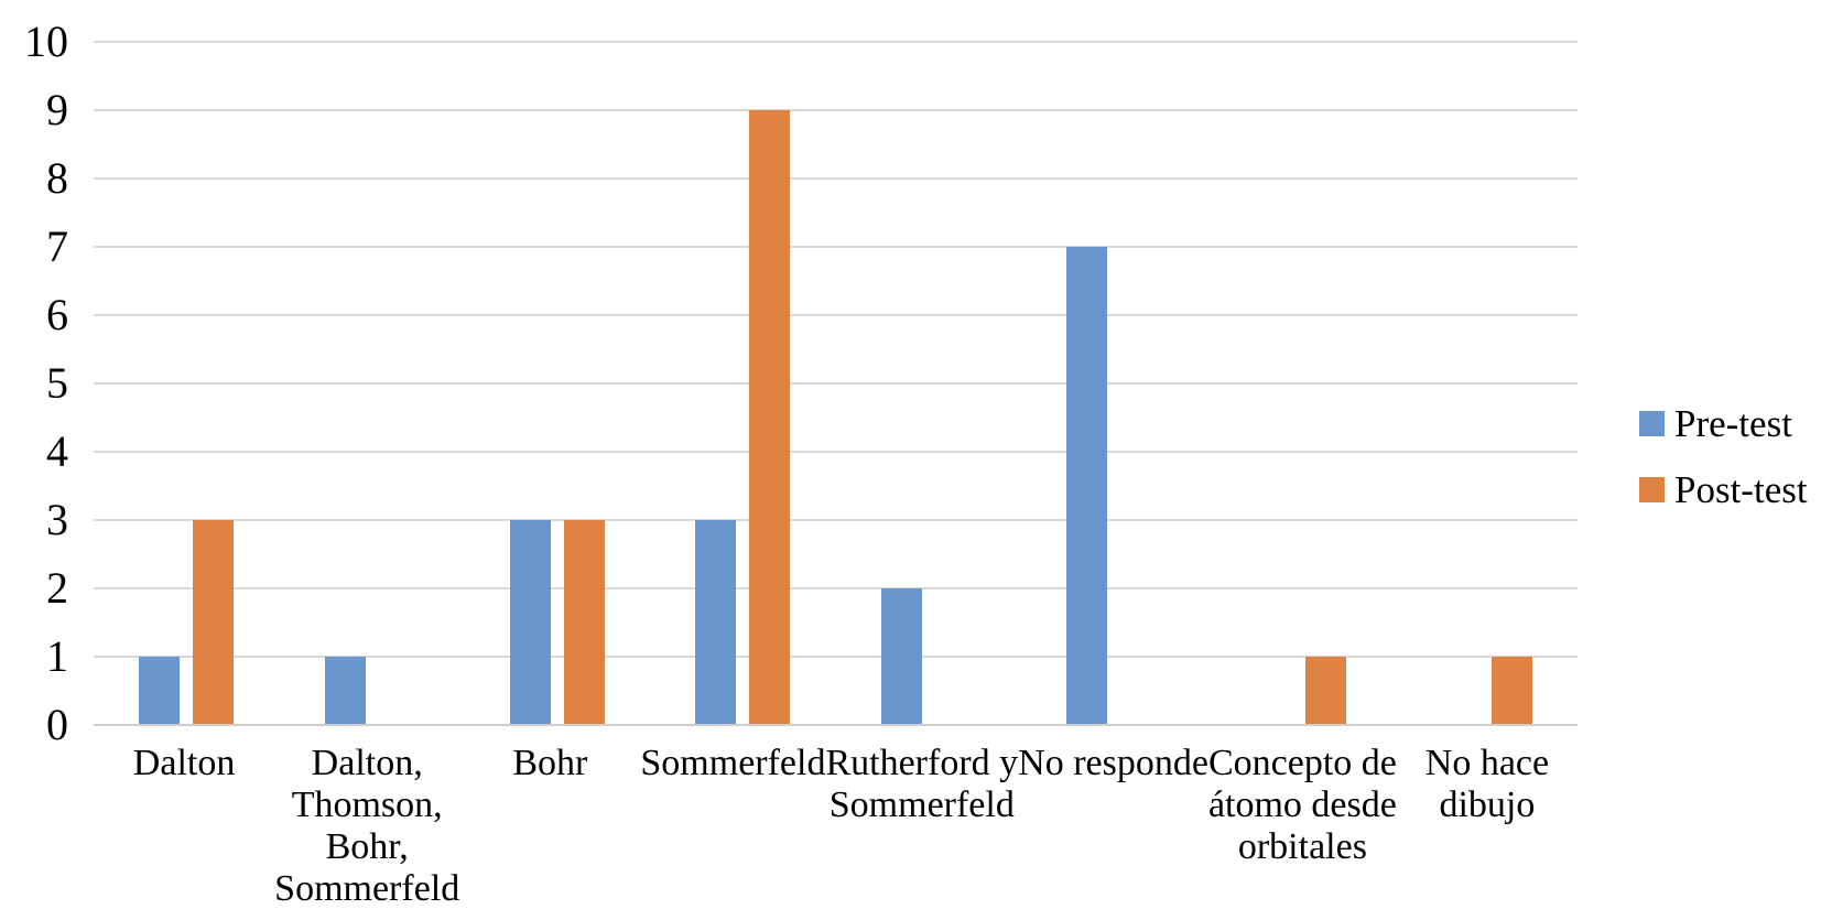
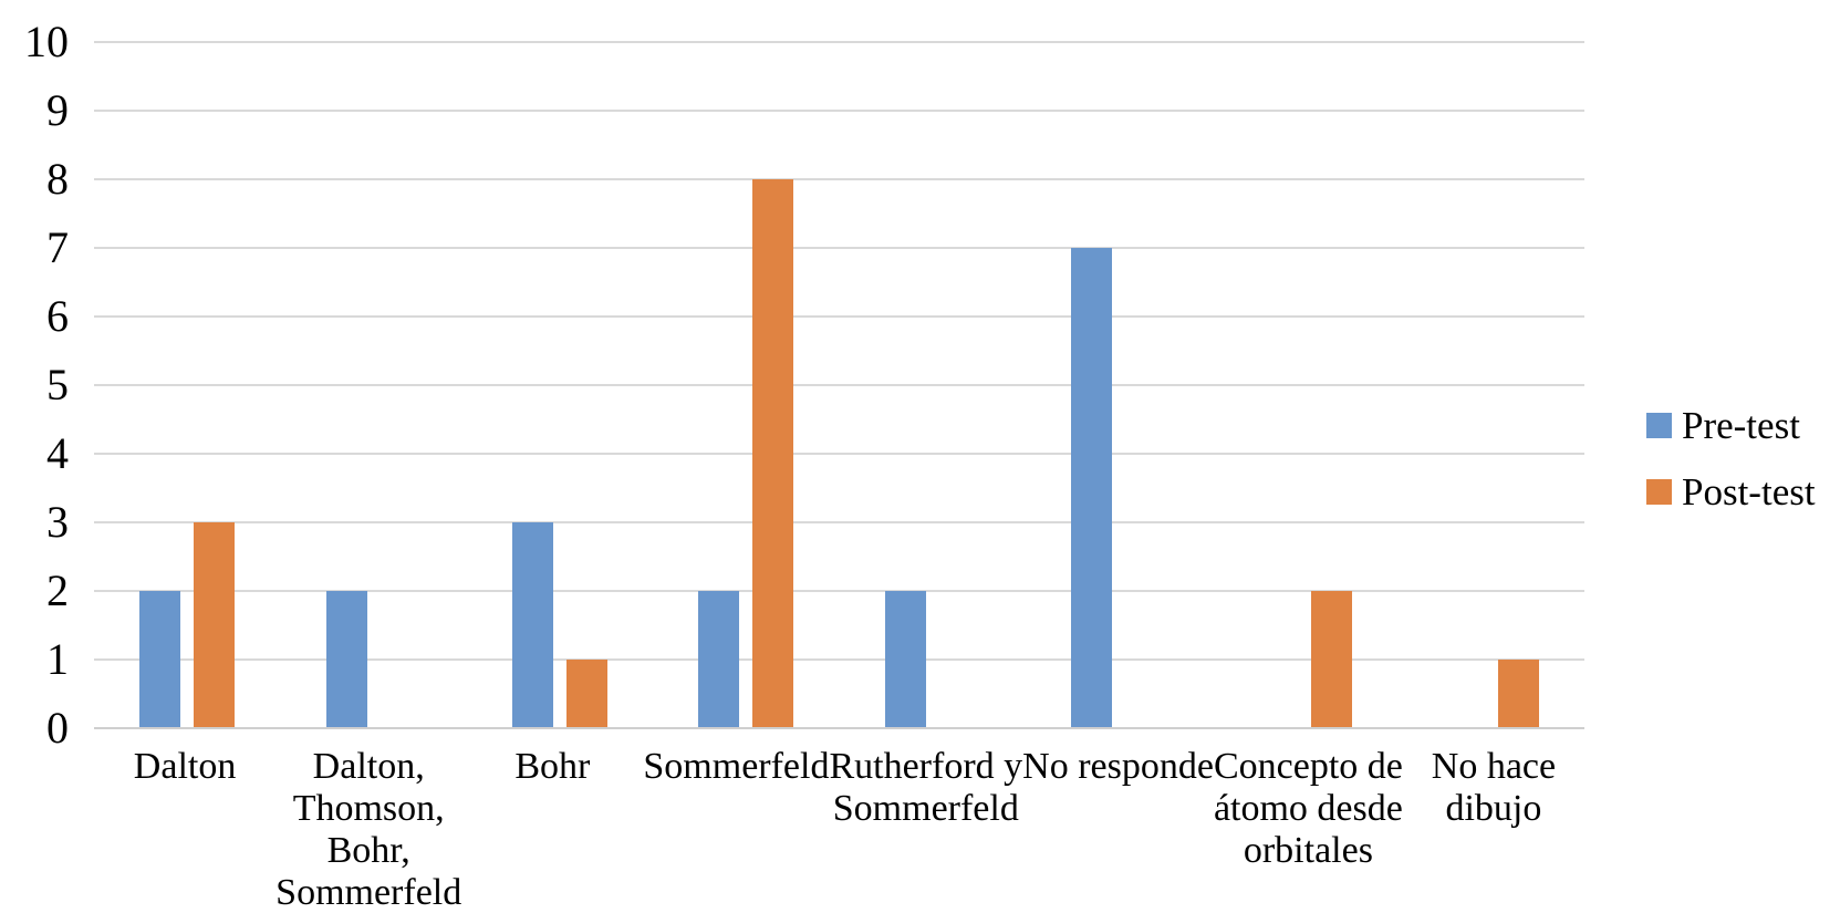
Pre-test/Dalton: 1 -> 2
Pre-test/Dalton, Thomson, Bohr, Sommerfeld: 1 -> 2
Post-test/Bohr: 3 -> 1
Pre-test/Sommerfeld: 3 -> 2
Post-test/Sommerfeld: 9 -> 8
Post-test/Concepto de átomo desde orbitales: 1 -> 2
